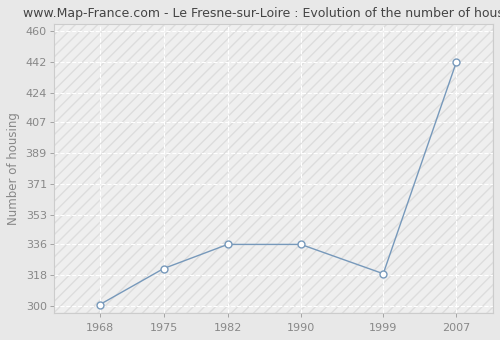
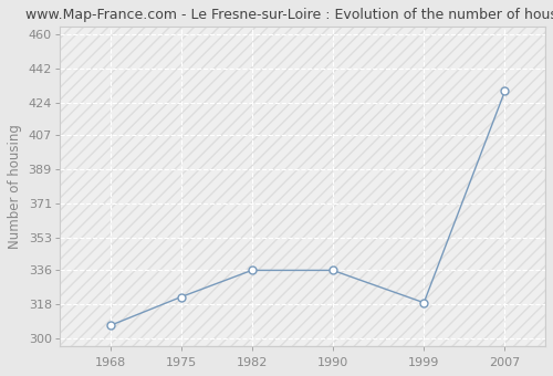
1968: 301 -> 307
2007: 442 -> 430
